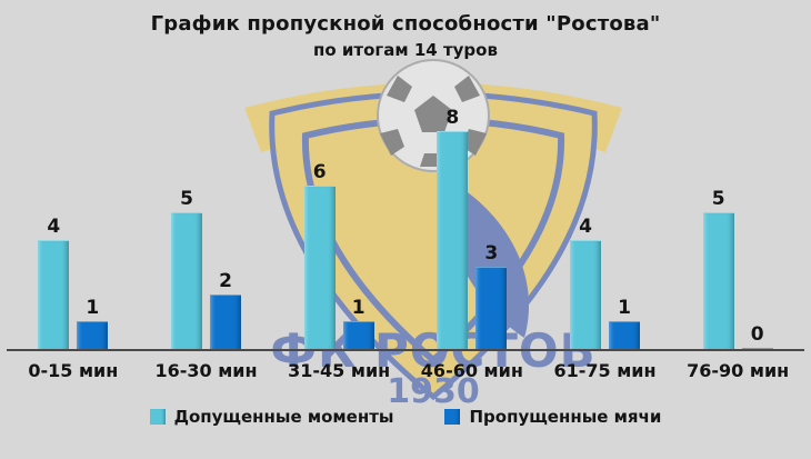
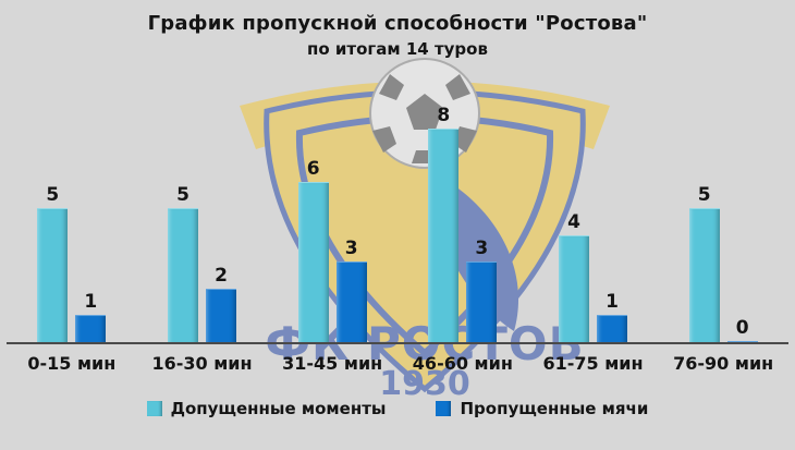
Допущенные моменты/0-15 мин: 4 -> 5
Пропущенные мячи/31-45 мин: 1 -> 3
